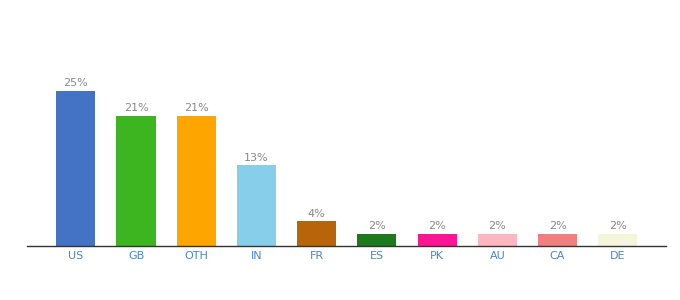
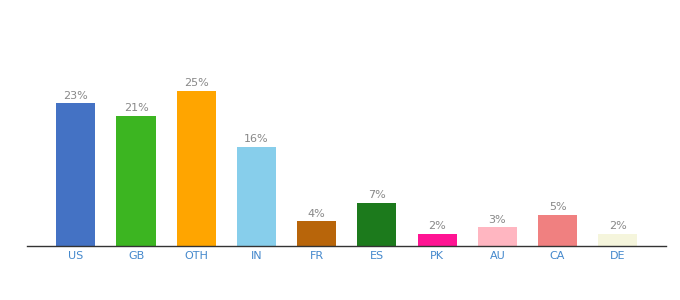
US: 25% -> 23%
OTH: 21% -> 25%
IN: 13% -> 16%
ES: 2% -> 7%
AU: 2% -> 3%
CA: 2% -> 5%
